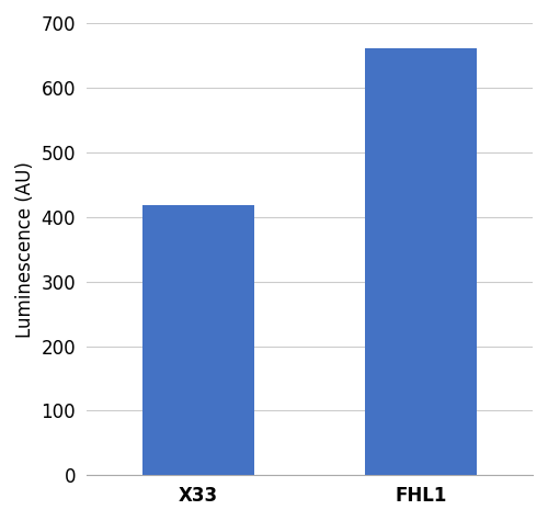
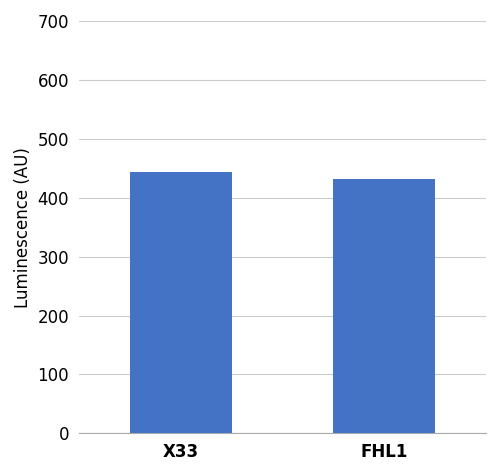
X33: 418 -> 444
FHL1: 660 -> 432
